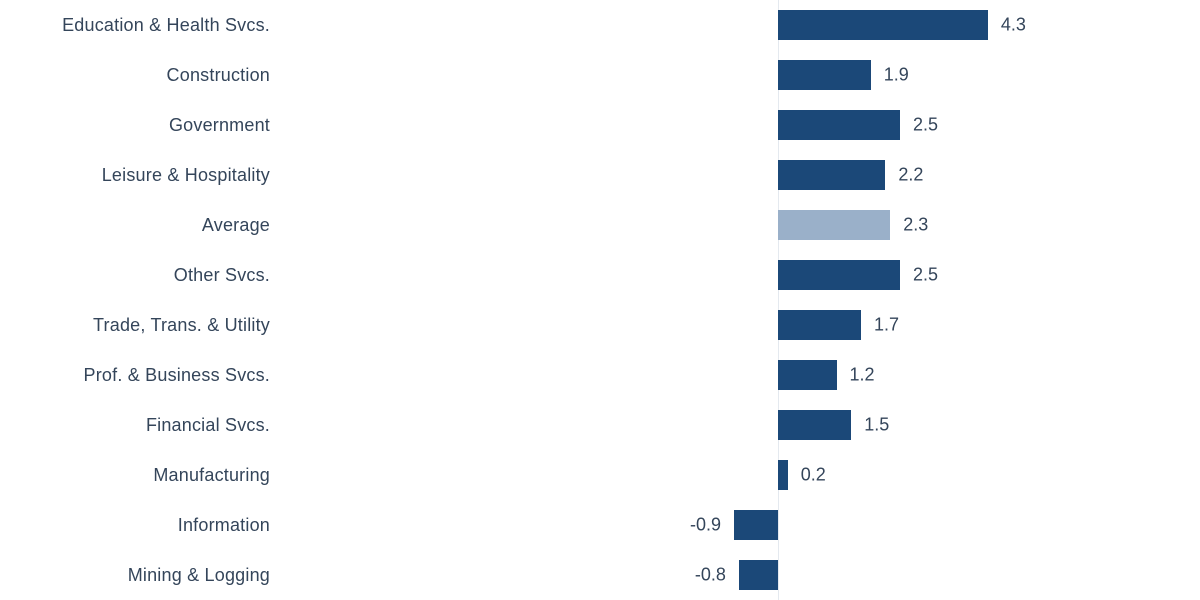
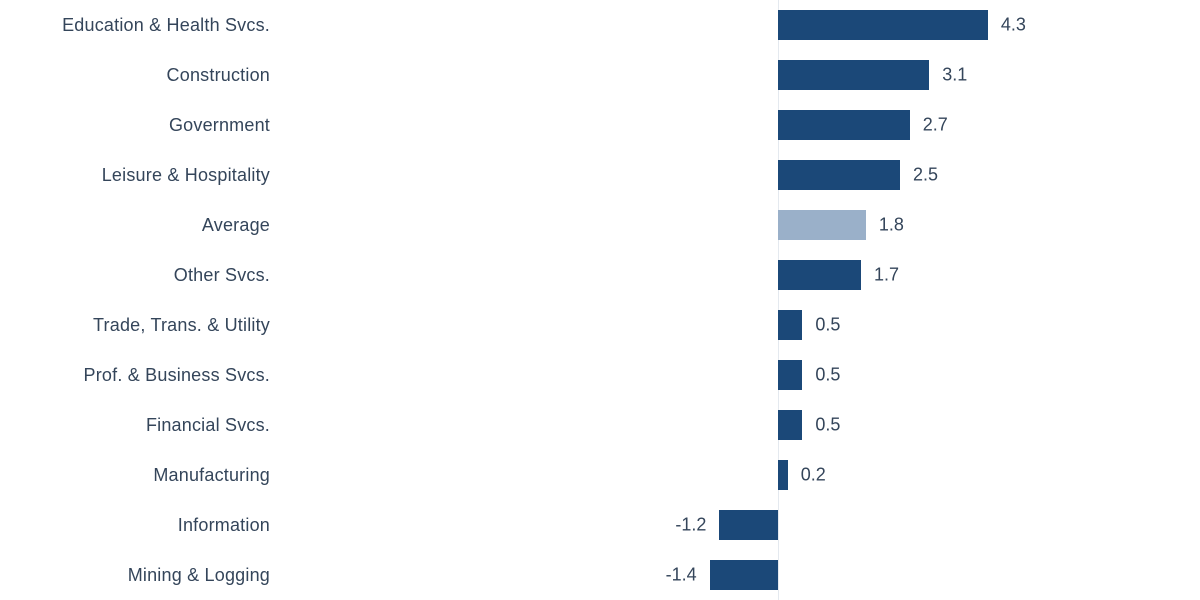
Construction: 1.9 -> 3.1
Government: 2.5 -> 2.7
Leisure & Hospitality: 2.2 -> 2.5
Average: 2.3 -> 1.8
Other Svcs.: 2.5 -> 1.7
Trade, Trans. & Utility: 1.7 -> 0.5
Prof. & Business Svcs.: 1.2 -> 0.5
Financial Svcs.: 1.5 -> 0.5
Information: -0.9 -> -1.2
Mining & Logging: -0.8 -> -1.4
